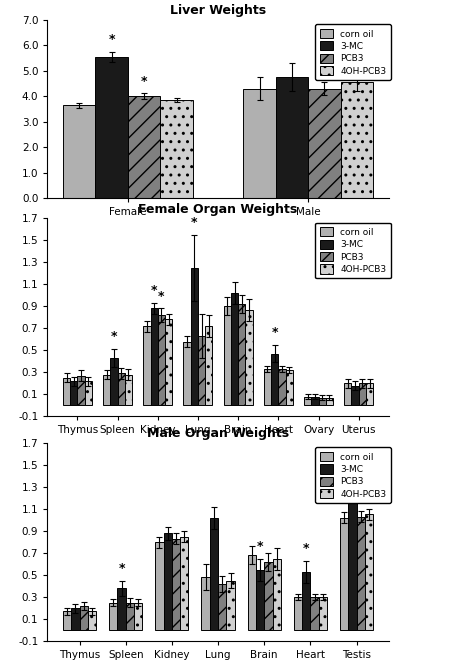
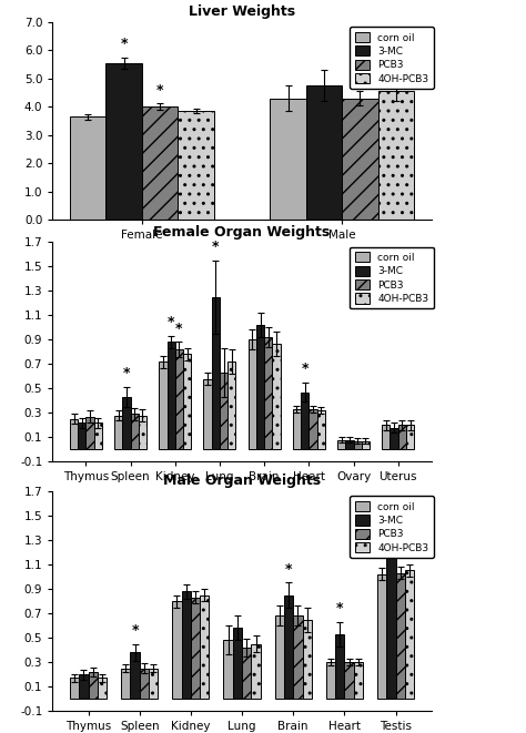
Male Organ Weights/3-MC/Lung: 1.02 -> 0.58
Male Organ Weights/3-MC/Brain: 0.55 -> 0.85
Male Organ Weights/PCB3/Brain: 0.62 -> 0.68
